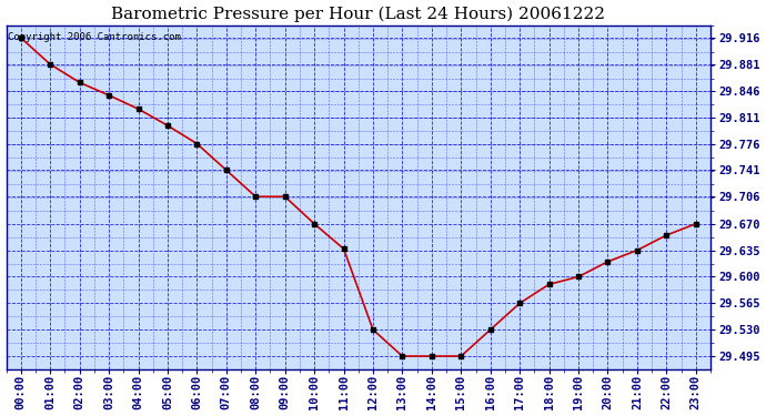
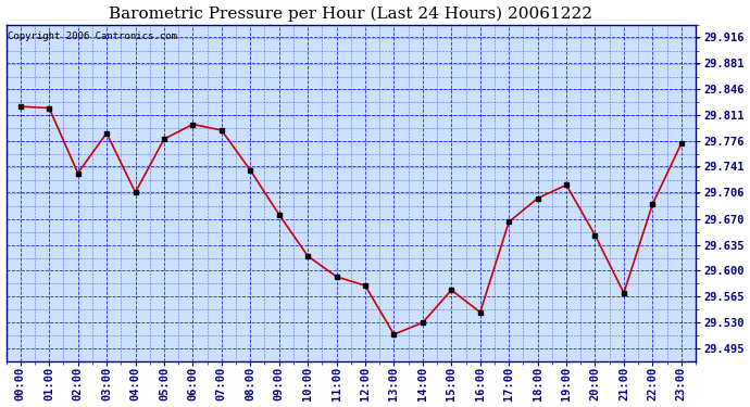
00:00: 29.916 -> 29.822
01:00: 29.881 -> 29.820
02:00: 29.857 -> 29.732
03:00: 29.840 -> 29.786
04:00: 29.822 -> 29.706
05:00: 29.800 -> 29.778
06:00: 29.776 -> 29.798
07:00: 29.741 -> 29.790
08:00: 29.706 -> 29.736
09:00: 29.706 -> 29.676
10:00: 29.670 -> 29.620
11:00: 29.637 -> 29.592
12:00: 29.530 -> 29.580
13:00: 29.495 -> 29.514
14:00: 29.495 -> 29.530
15:00: 29.495 -> 29.574
16:00: 29.530 -> 29.544
17:00: 29.565 -> 29.666
18:00: 29.590 -> 29.698
19:00: 29.600 -> 29.716
20:00: 29.620 -> 29.648
21:00: 29.635 -> 29.570
22:00: 29.655 -> 29.690
23:00: 29.670 -> 29.772
